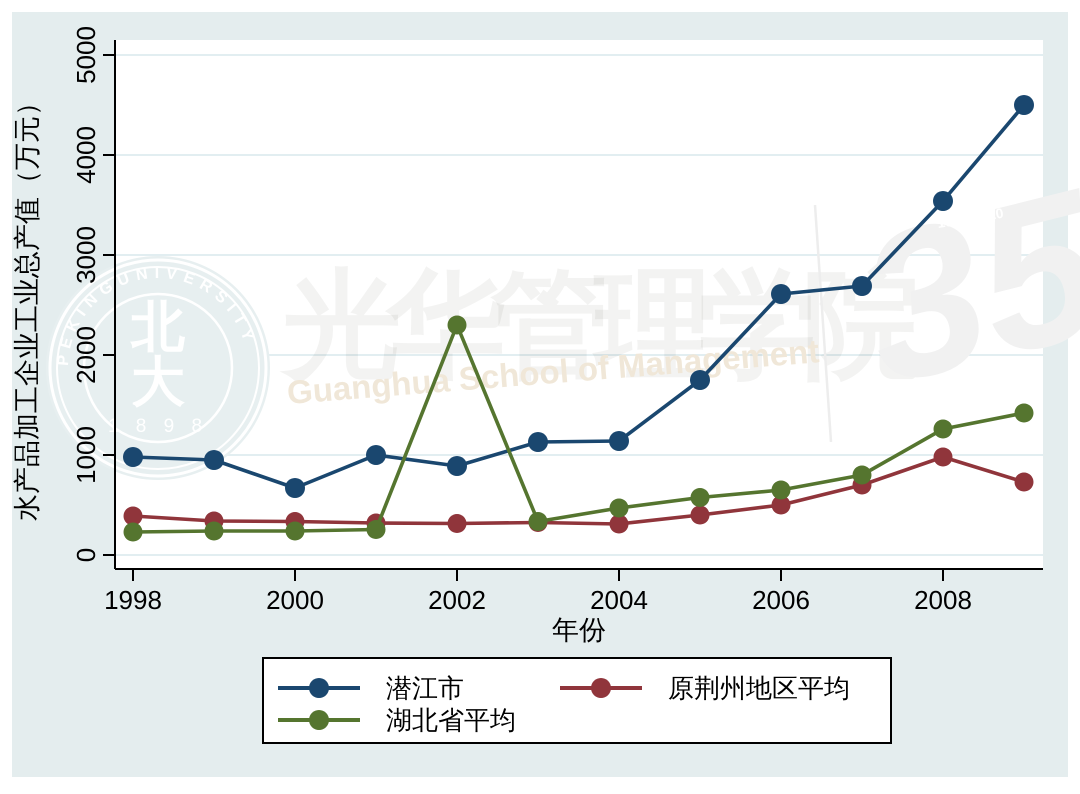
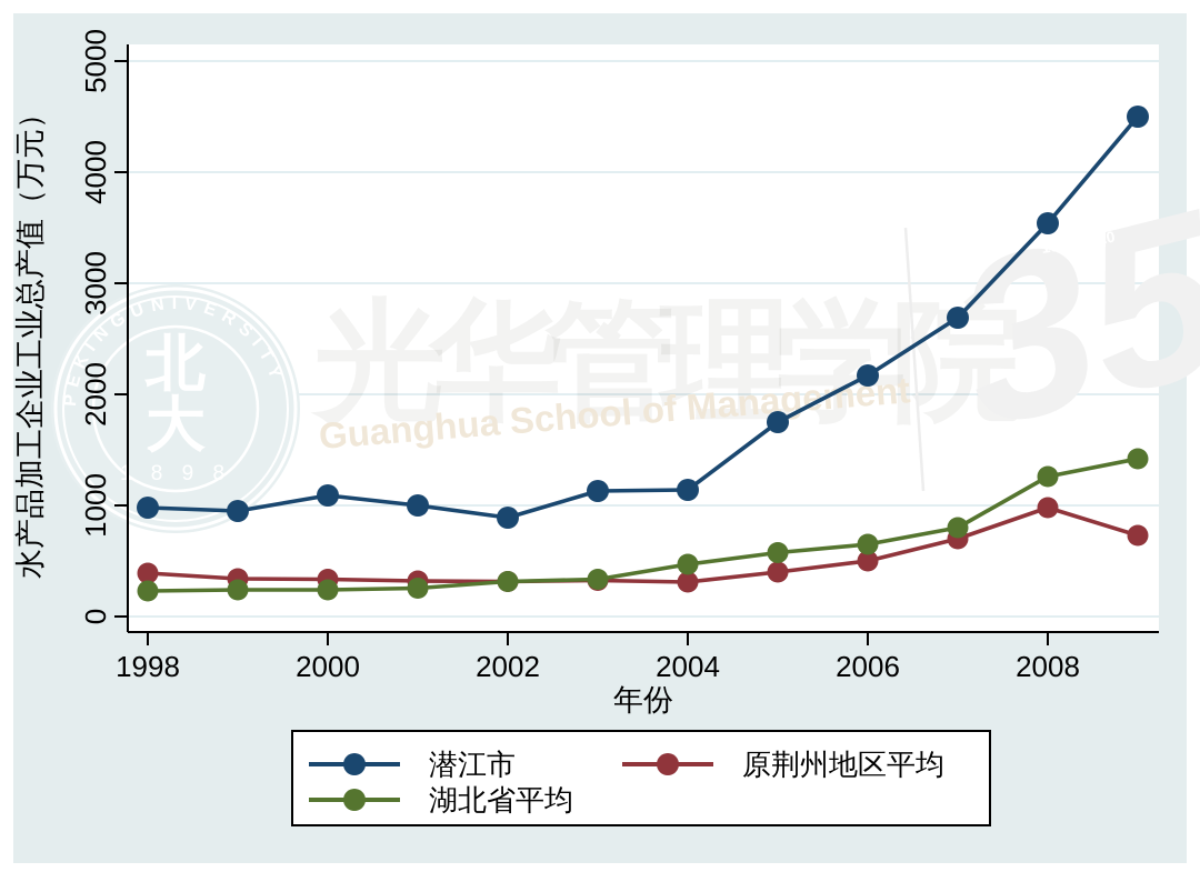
潜江市/2000: 670 -> 1090
湖北省平均/2002: 2300 -> 320
潜江市/2006: 2610 -> 2170
